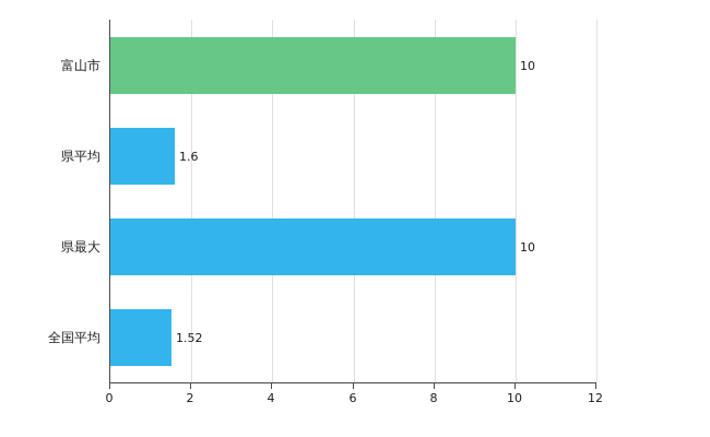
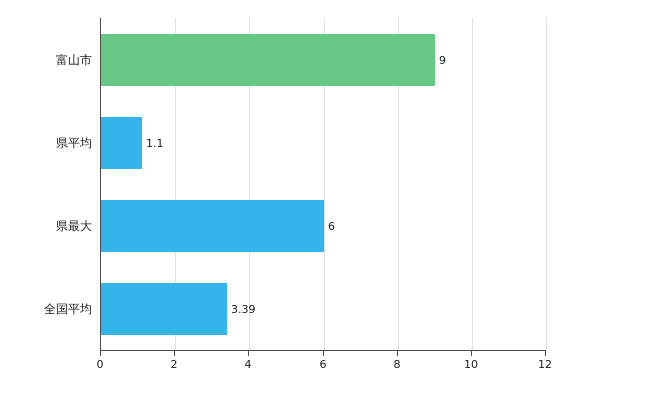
富山市: 10 -> 9
県平均: 1.6 -> 1.1
県最大: 10 -> 6
全国平均: 1.52 -> 3.39
